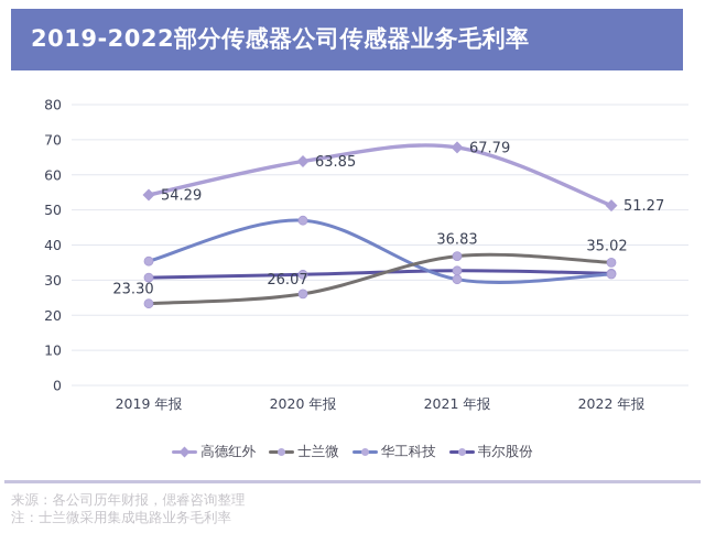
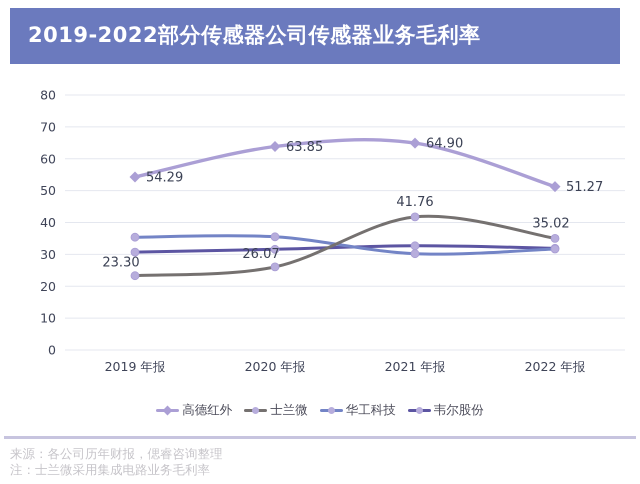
华工科技/2020 年报: 47 -> 36
高德红外/2021 年报: 67.79 -> 64.90
士兰微/2021 年报: 36.83 -> 41.76
